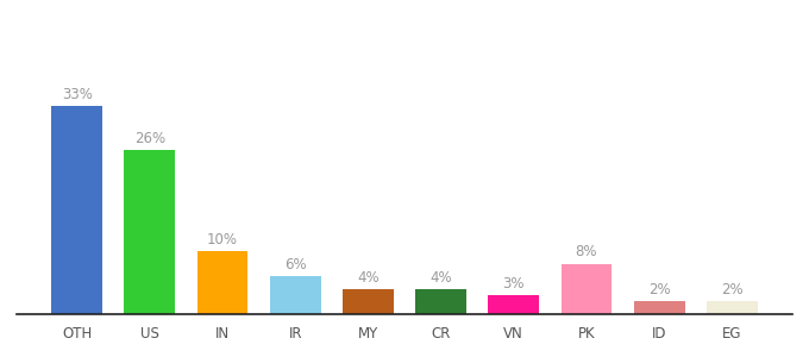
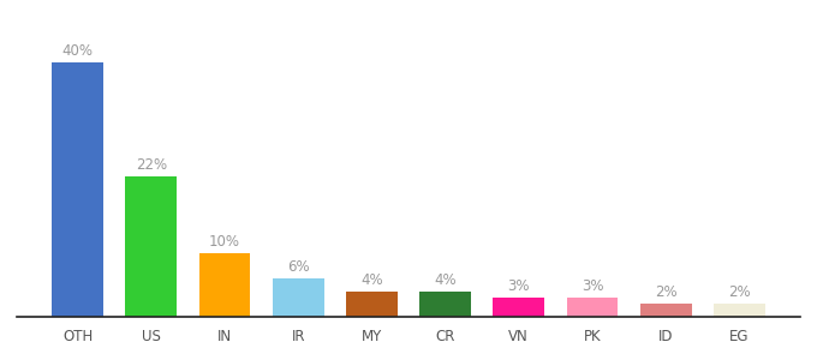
OTH: 33% -> 40%
US: 26% -> 22%
PK: 8% -> 3%
